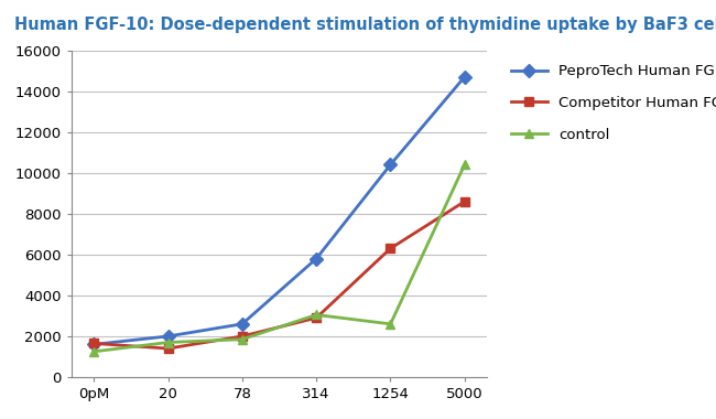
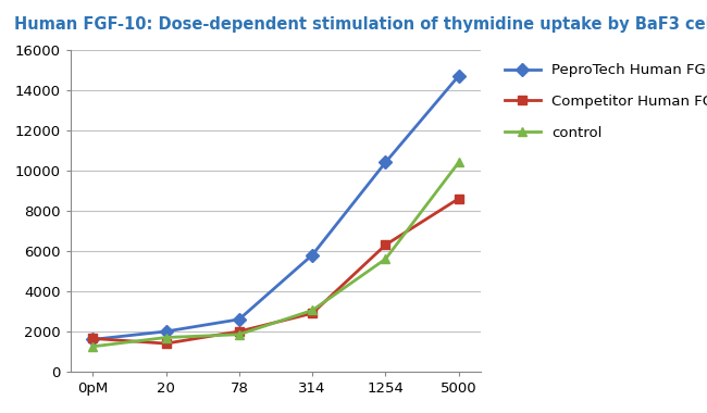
control/1254: 2600 -> 5600
